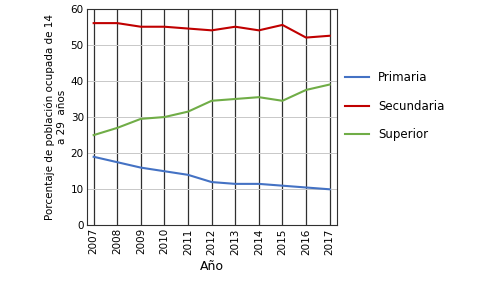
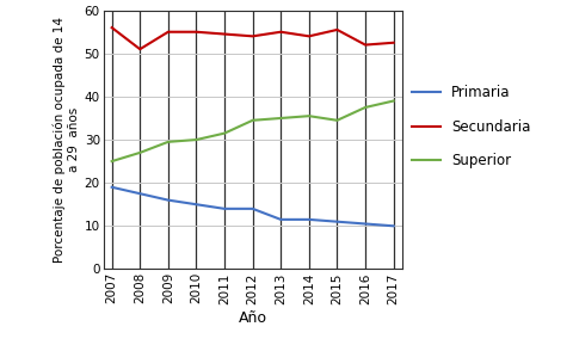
Secundaria/2008: 56.0 -> 51.0
Primaria/2012: 12.0 -> 14.0
